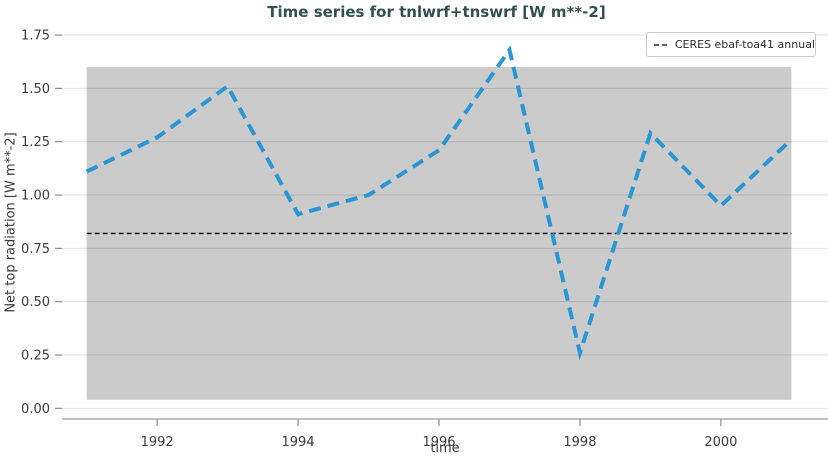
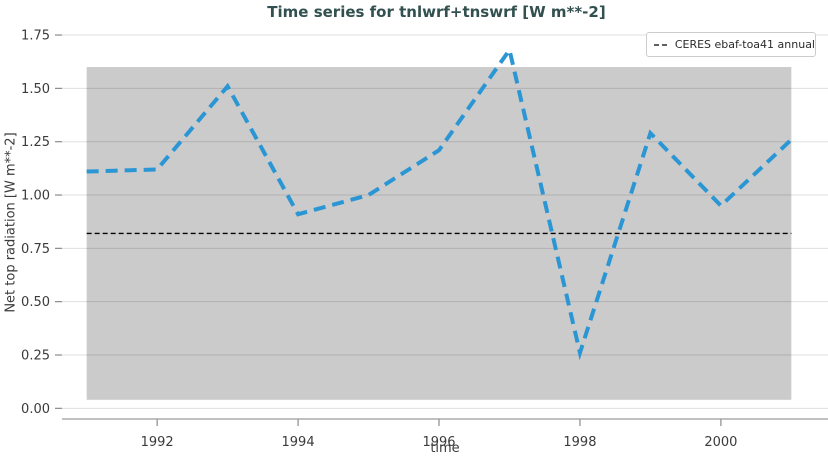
1992: 1.27 -> 1.12
